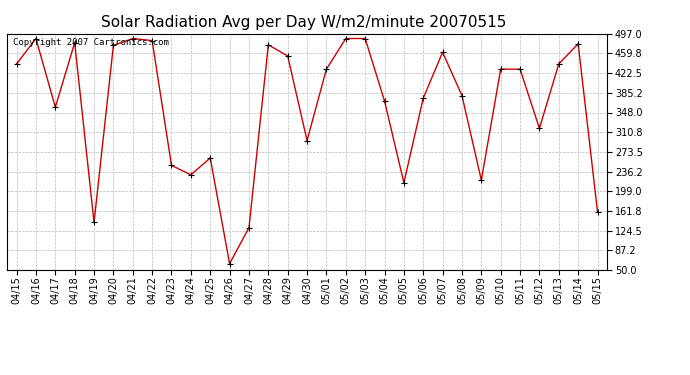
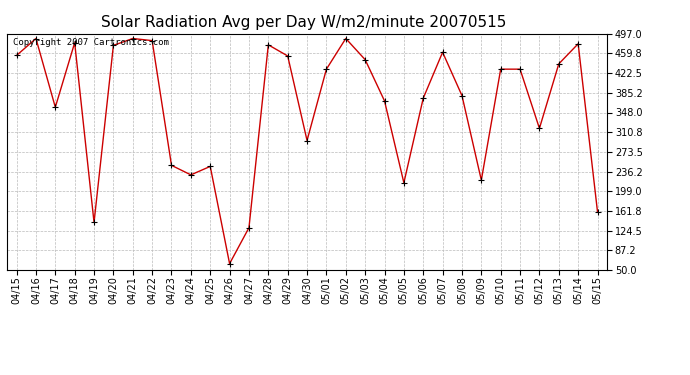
04/15: 440 -> 456
04/25: 262 -> 246
05/03: 488 -> 448
